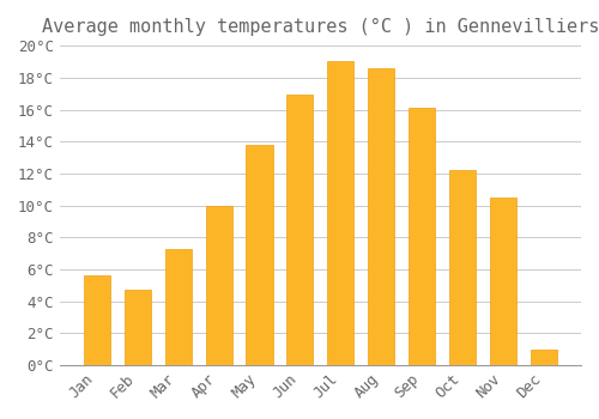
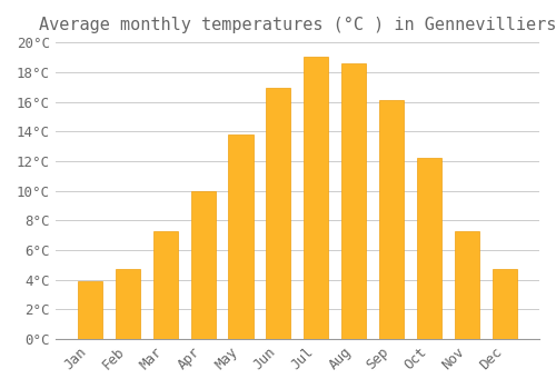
Jan: 5.6°C -> 3.9°C
Nov: 10.5°C -> 7.3°C
Dec: 1.0°C -> 4.7°C
